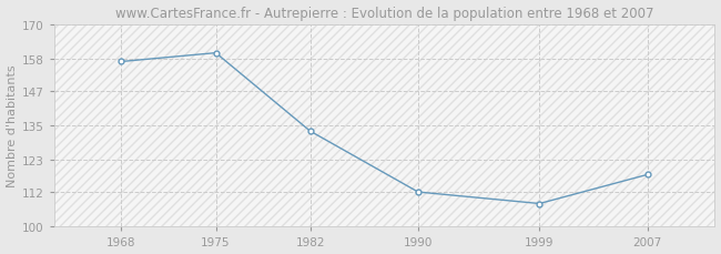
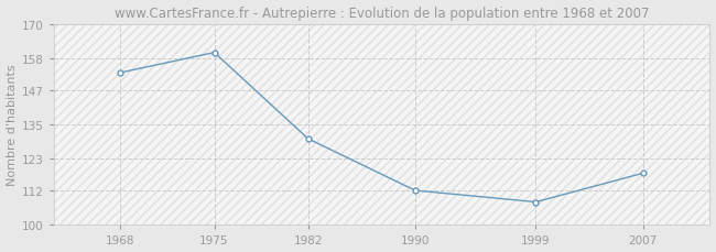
1968: 157 -> 153
1982: 133 -> 130
